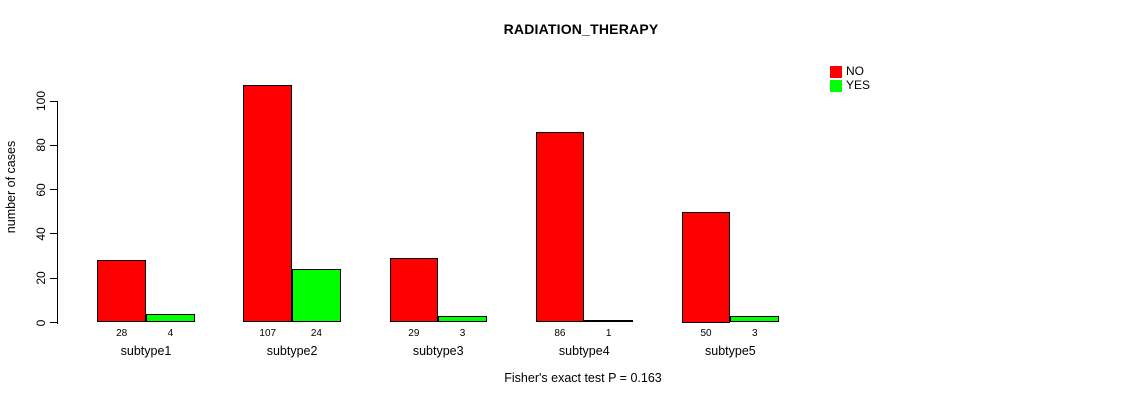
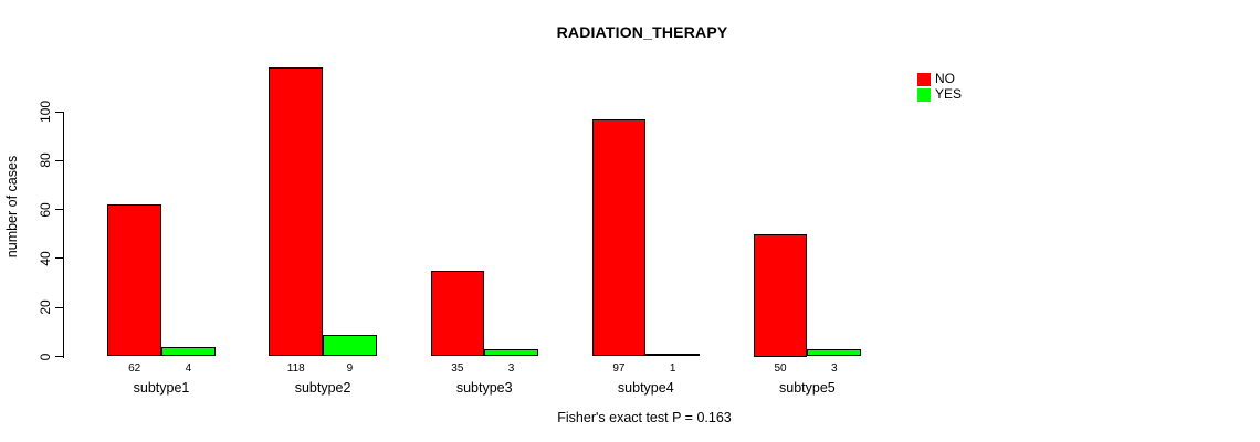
NO/subtype1: 28 -> 62
NO/subtype2: 107 -> 118
YES/subtype2: 24 -> 9
NO/subtype3: 29 -> 35
NO/subtype4: 86 -> 97
